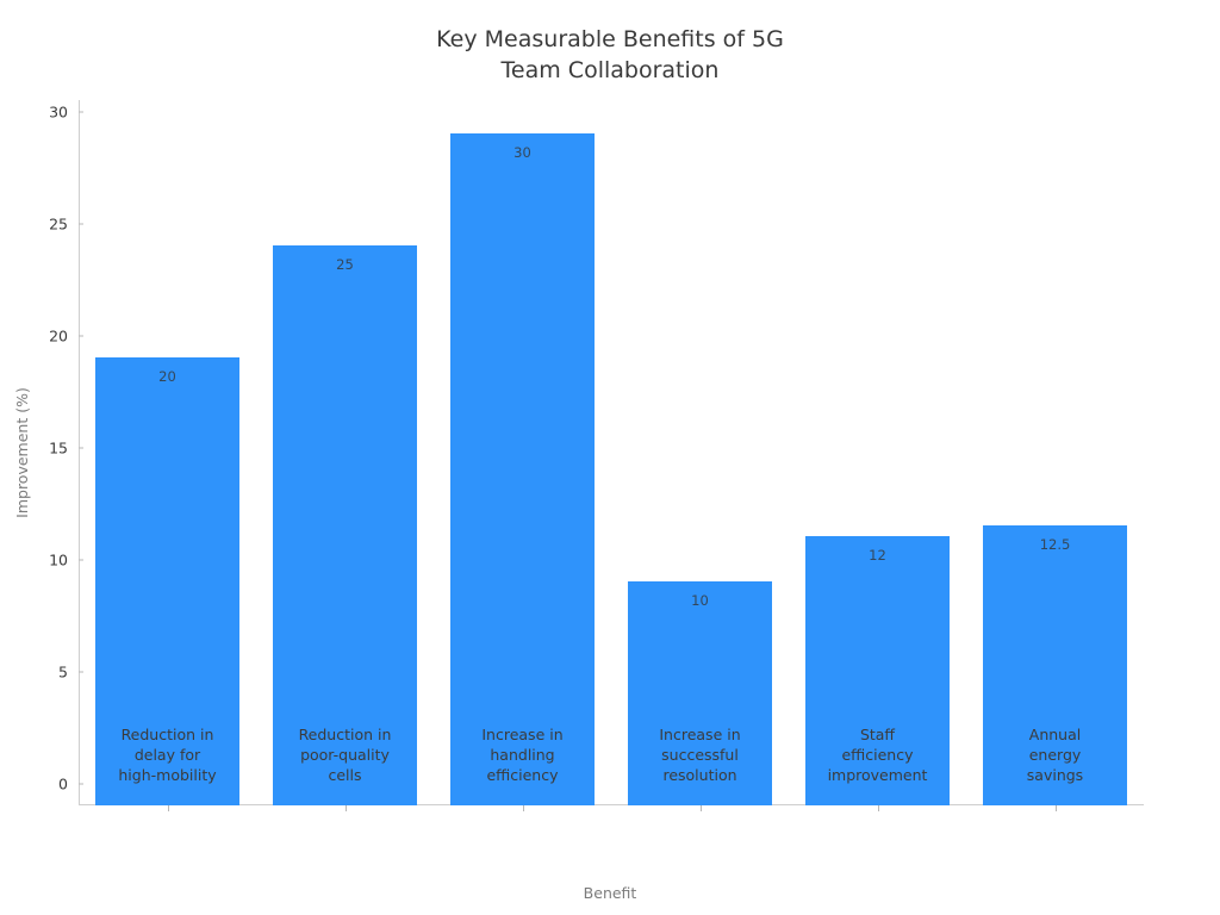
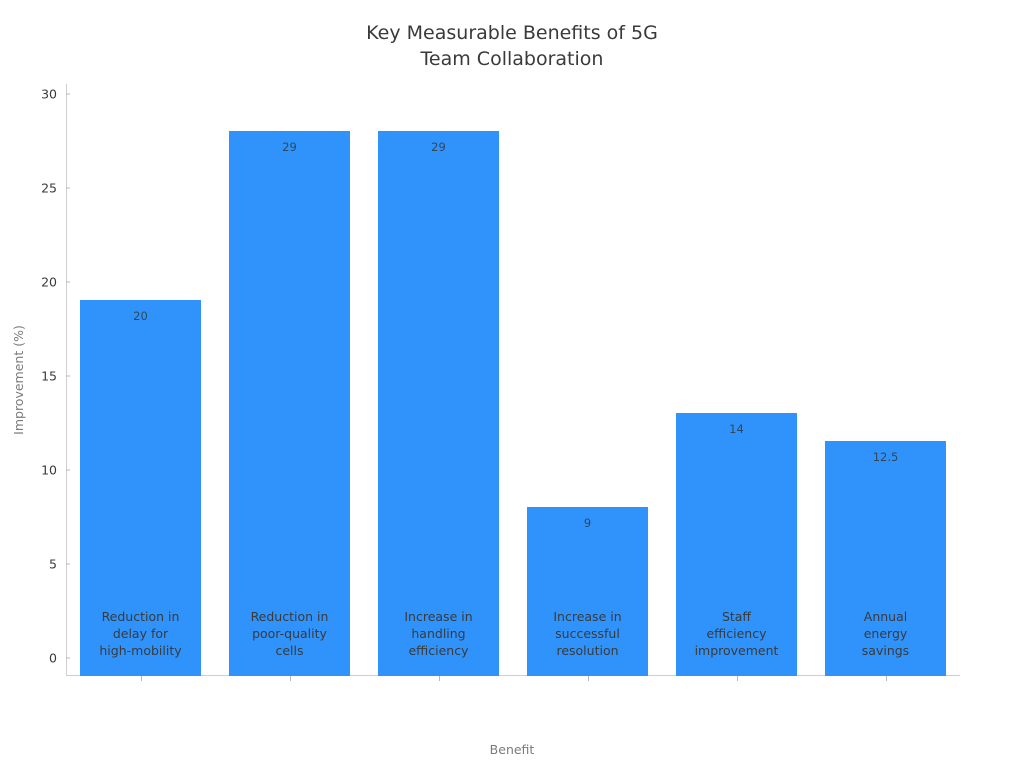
Reduction in poor-quality cells: 25 -> 29
Increase in handling efficiency: 30 -> 29
Increase in successful resolution: 10 -> 9
Staff efficiency improvement: 12 -> 14
